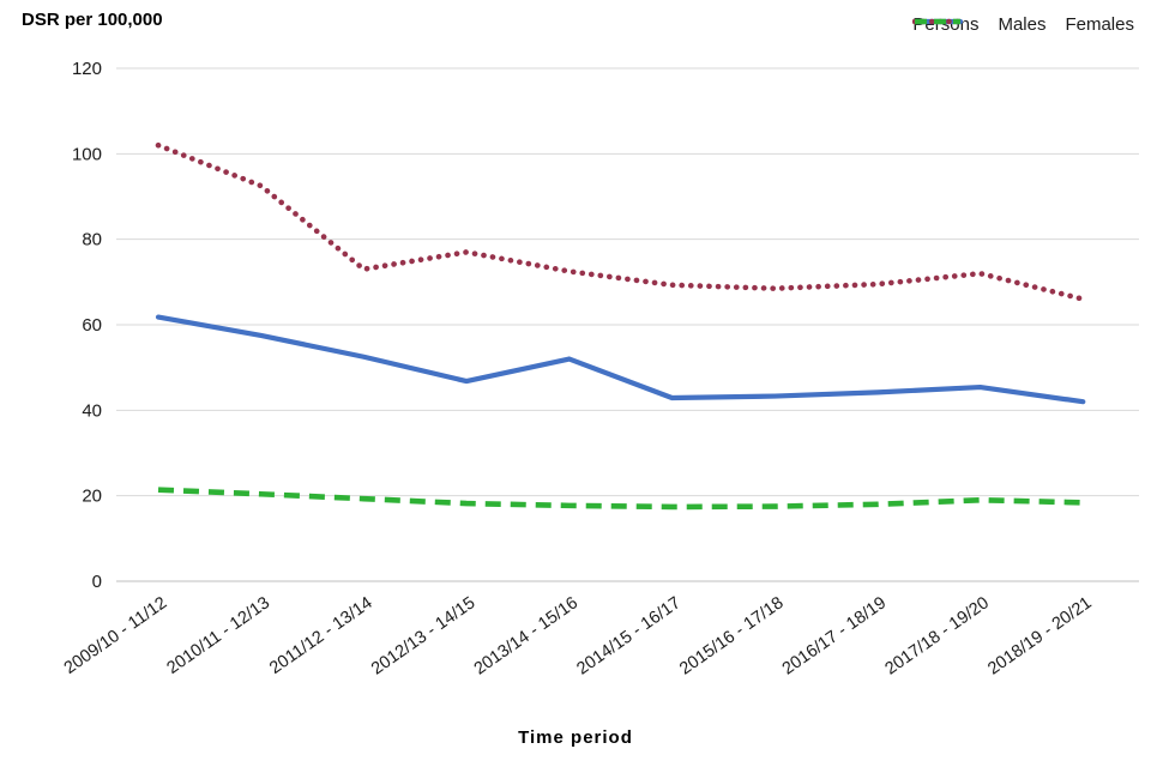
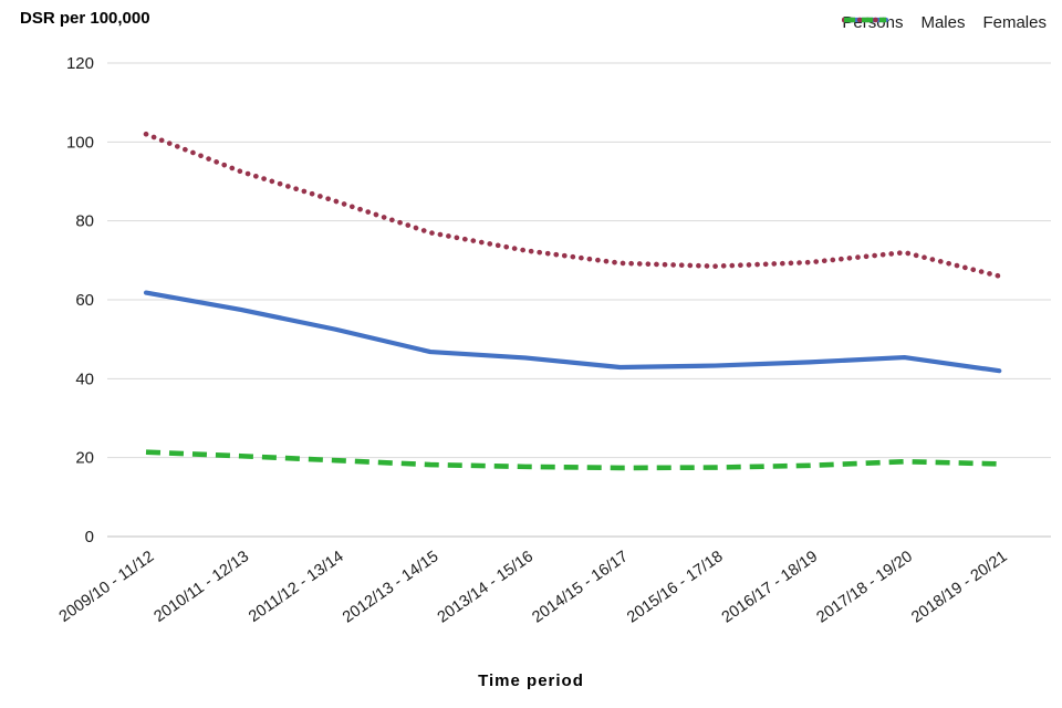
Males/2011/12 - 13/14: 73 -> 85
Persons/2013/14 - 15/16: 52 -> 45
